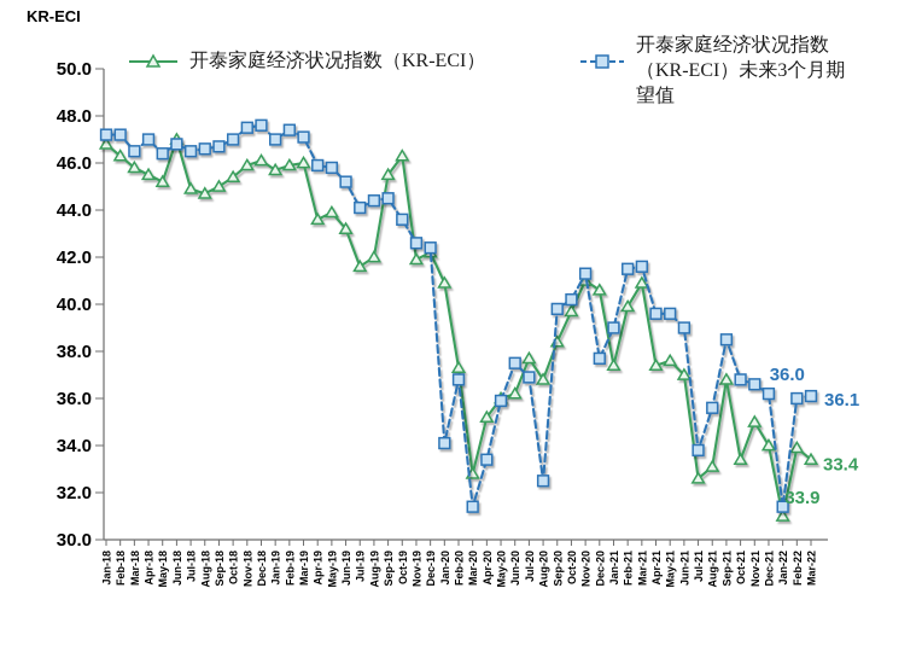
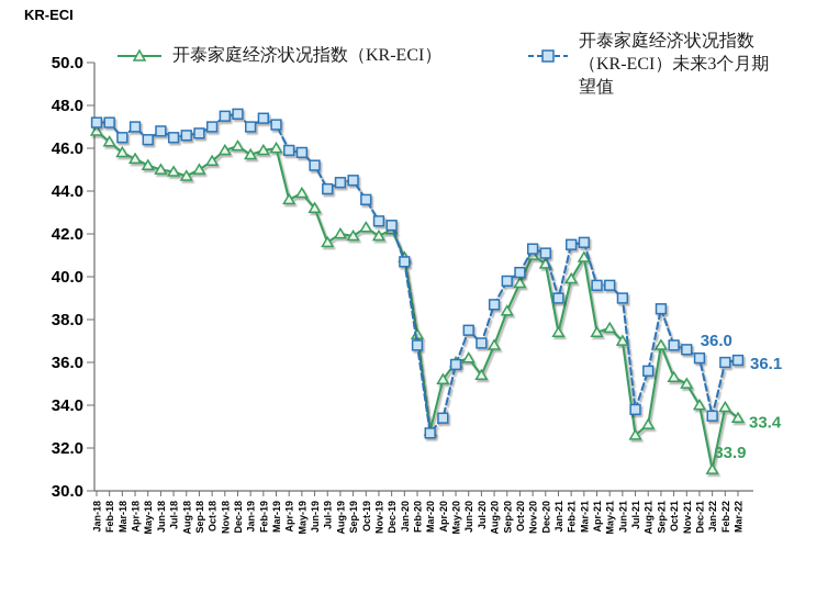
开泰家庭经济状况指数（KR-ECI）/Jun-18: 47.0 -> 45.0
开泰家庭经济状况指数（KR-ECI）/Sep-19: 45.5 -> 41.9
开泰家庭经济状况指数（KR-ECI）/Oct-19: 46.3 -> 42.3
开泰家庭经济状况指数（KR-ECI）未来3个月期望值/Jan-20: 34.1 -> 40.7
开泰家庭经济状况指数（KR-ECI）未来3个月期望值/Mar-20: 31.4 -> 32.7
开泰家庭经济状况指数（KR-ECI）/Jul-20: 37.7 -> 35.4
开泰家庭经济状况指数（KR-ECI）未来3个月期望值/Aug-20: 32.5 -> 38.7
开泰家庭经济状况指数（KR-ECI）未来3个月期望值/Dec-20: 37.7 -> 41.1
开泰家庭经济状况指数（KR-ECI）/Oct-21: 33.4 -> 35.3
开泰家庭经济状况指数（KR-ECI）未来3个月期望值/Jan-22: 31.4 -> 33.5
